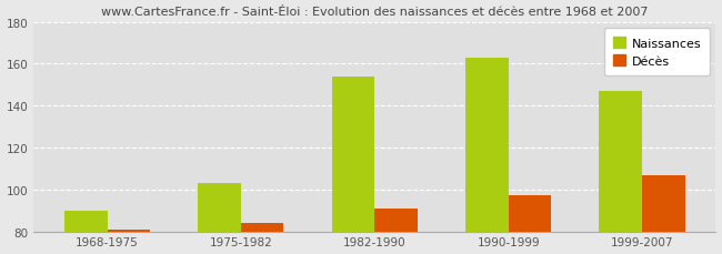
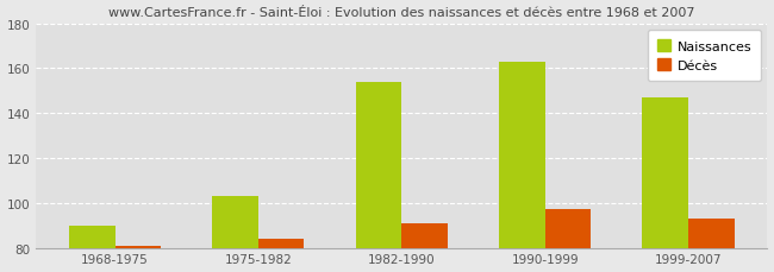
Décès/1999-2007: 107 -> 93
